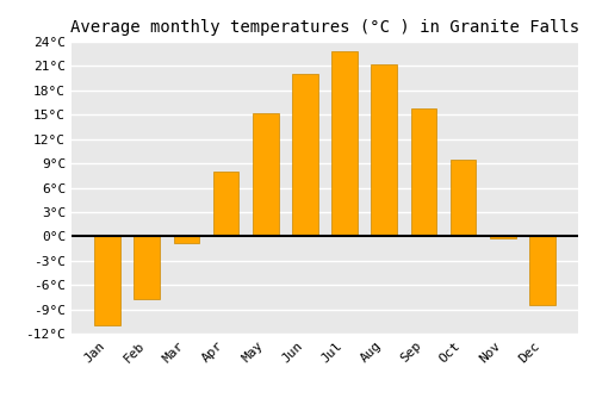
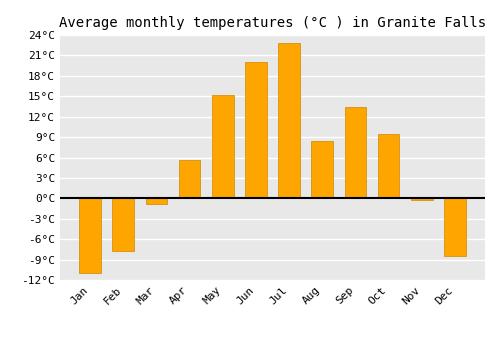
Apr: 8.0°C -> 5.6°C
Aug: 21.2°C -> 8.4°C
Sep: 15.8°C -> 13.4°C
